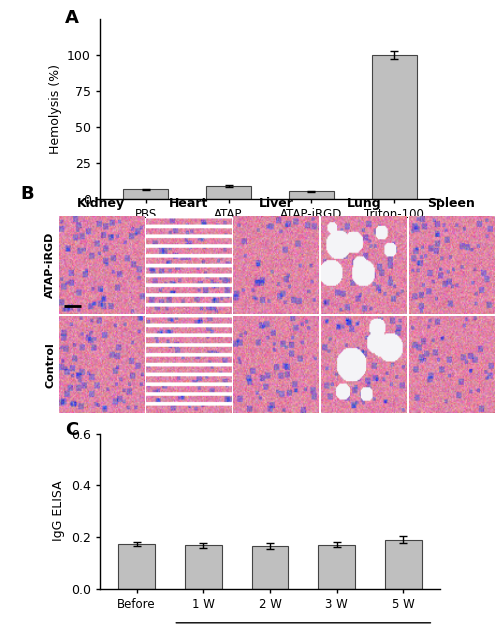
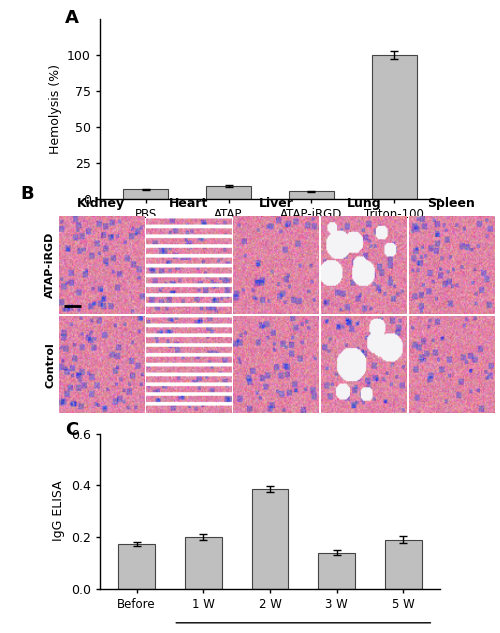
1 W: 0.168 -> 0.200
2 W: 0.165 -> 0.385
3 W: 0.170 -> 0.140
